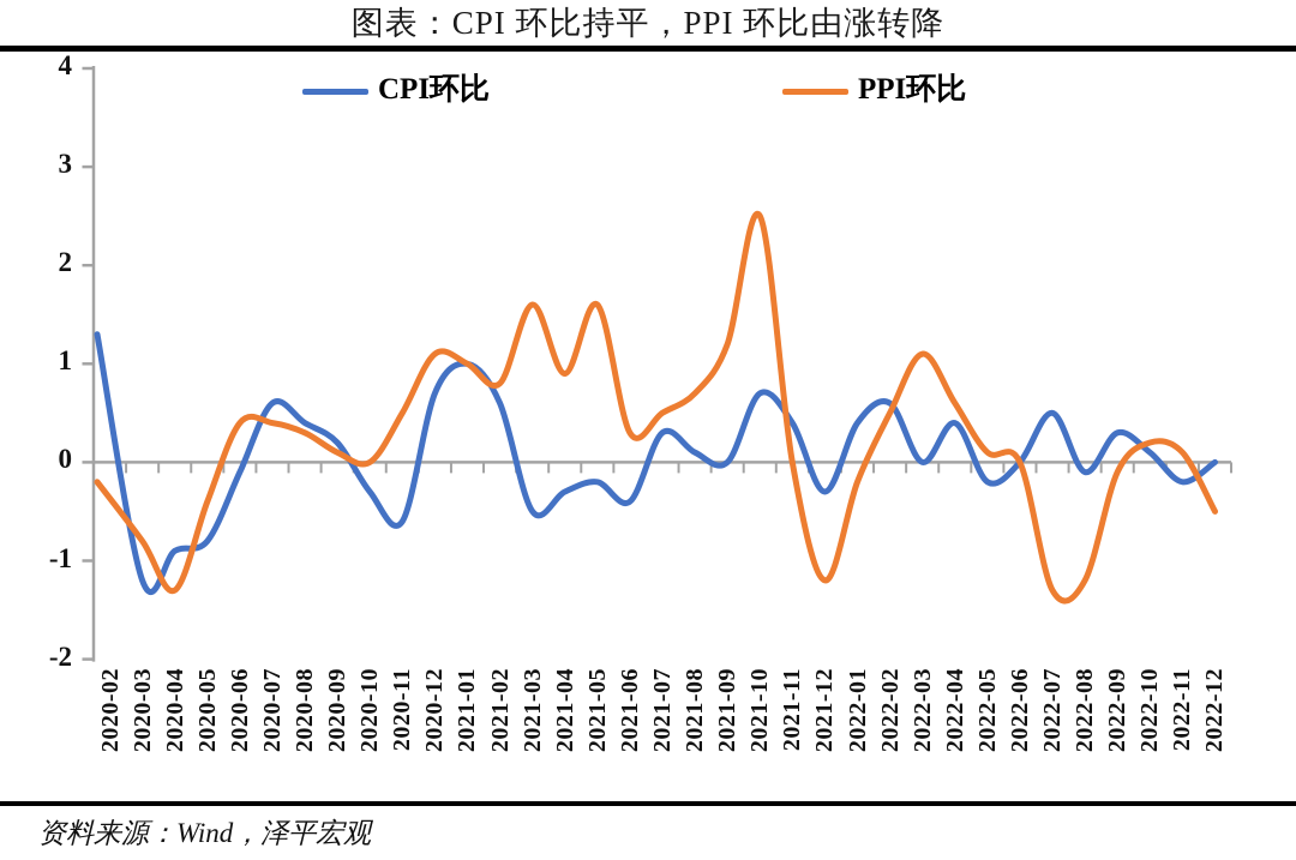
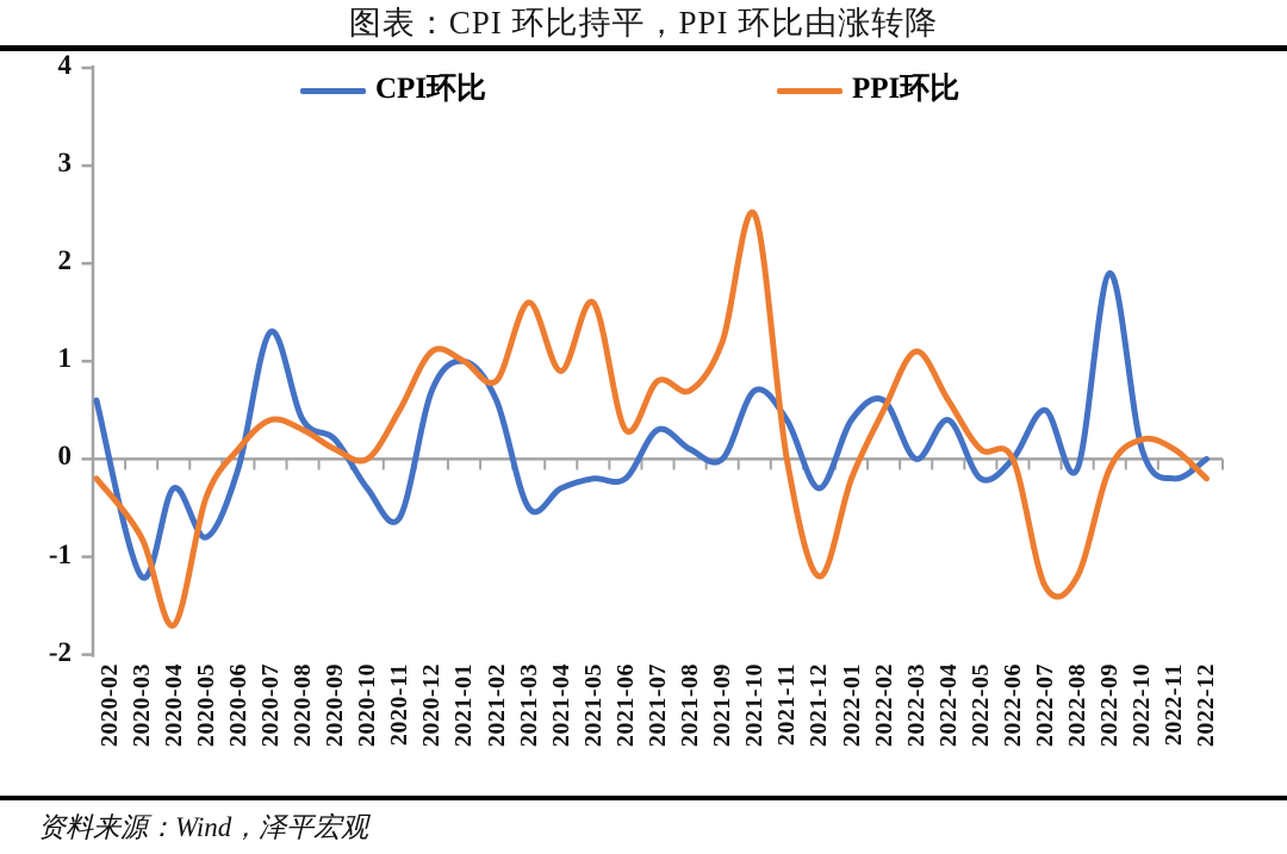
CPI环比/2020-02: 1.3 -> 0.6
CPI环比/2020-04: -0.9 -> -0.3
PPI环比/2020-04: -1.3 -> -1.7
PPI环比/2020-06: 0.4 -> 0.1
CPI环比/2020-07: 0.6 -> 1.3
CPI环比/2021-06: -0.4 -> -0.2
PPI环比/2021-07: 0.5 -> 0.8
CPI环比/2022-09: 0.3 -> 1.9
PPI环比/2022-12: -0.5 -> -0.2
